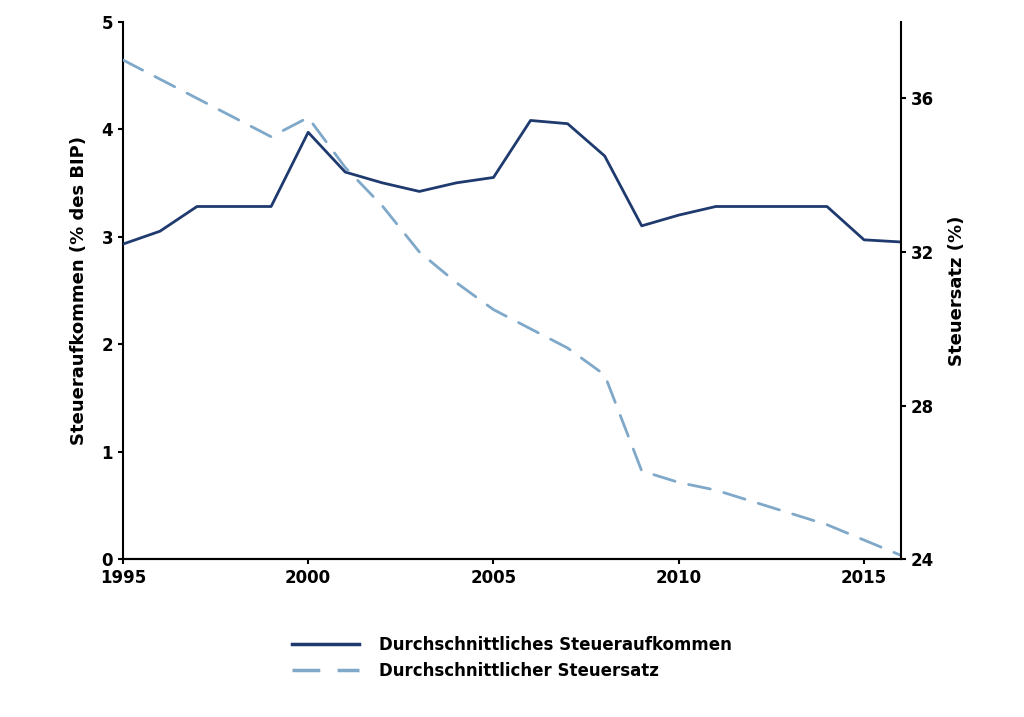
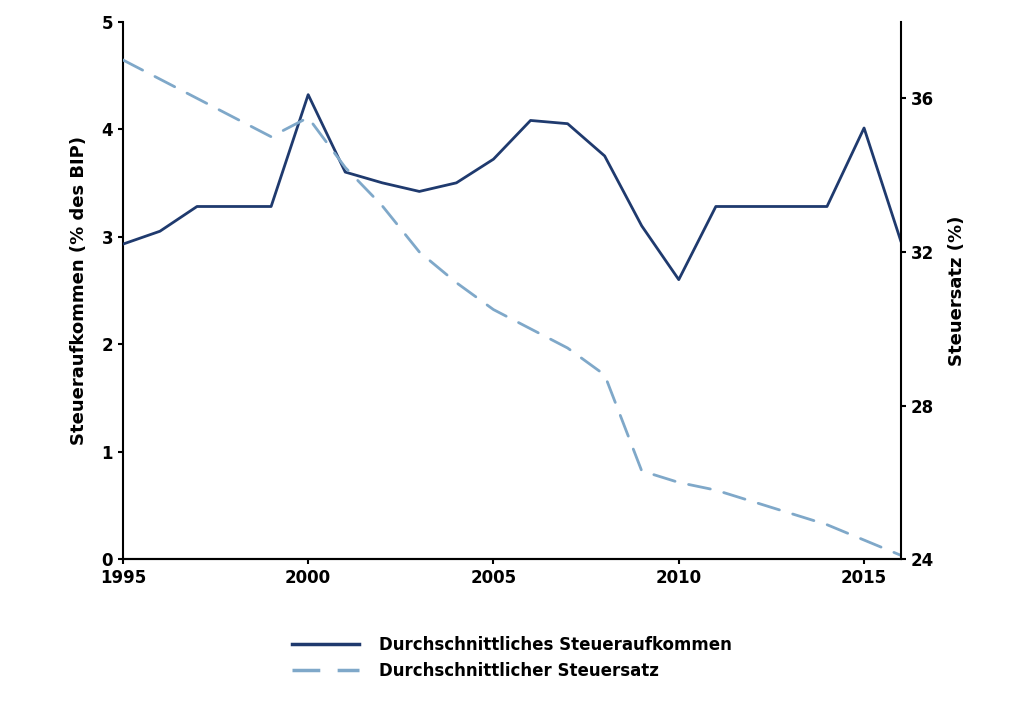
Durchschnittliches Steueraufkommen/2000: 3.97 -> 4.32
Durchschnittliches Steueraufkommen/2005: 3.55 -> 3.72
Durchschnittliches Steueraufkommen/2010: 3.20 -> 2.60
Durchschnittliches Steueraufkommen/2015: 2.97 -> 4.01
